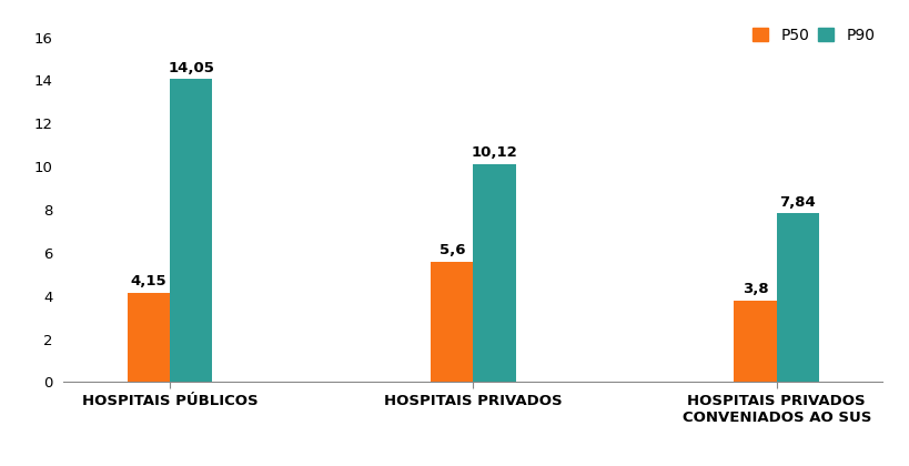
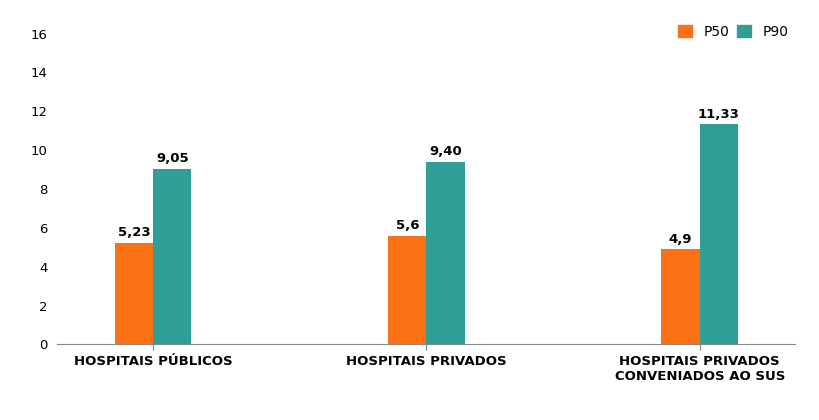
P50/HOSPITAIS PÚBLICOS: 4,15 -> 5,23
P90/HOSPITAIS PÚBLICOS: 14,05 -> 9,05
P90/HOSPITAIS PRIVADOS: 10,12 -> 9,40
P50/HOSPITAIS PRIVADOS CONVENIADOS AO SUS: 3,8 -> 4,9
P90/HOSPITAIS PRIVADOS CONVENIADOS AO SUS: 7,84 -> 11,33
